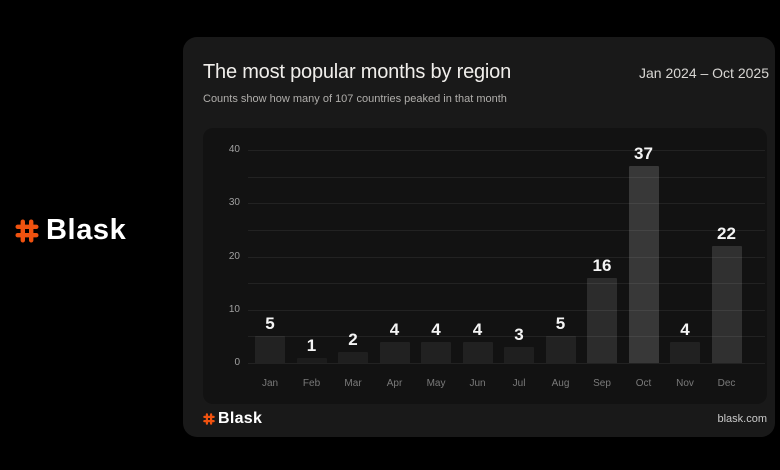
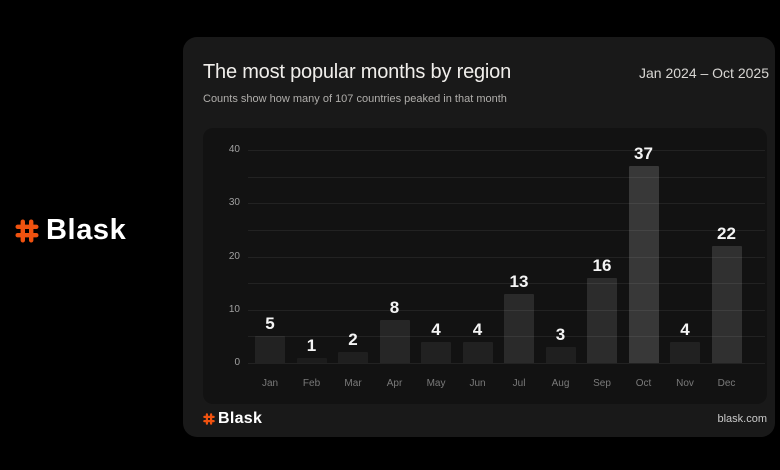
Apr: 4 -> 8
Jul: 3 -> 13
Aug: 5 -> 3
